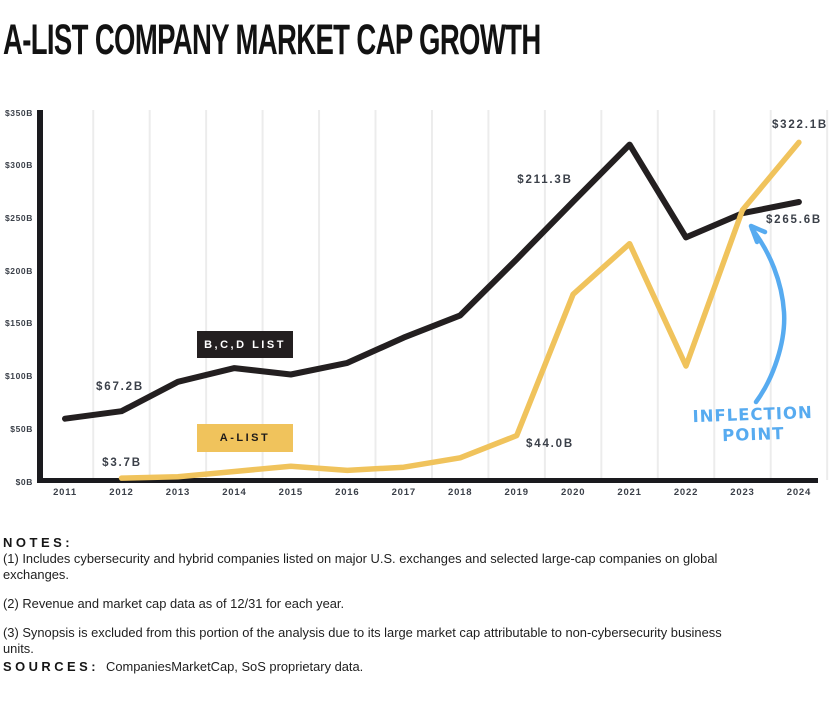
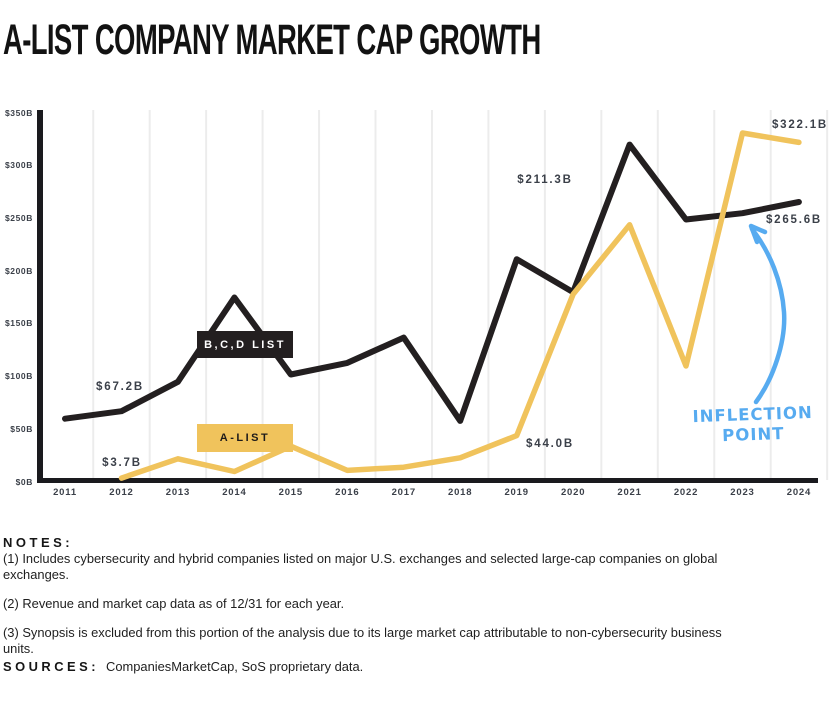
A-LIST/2013: $5B -> $22B
B,C,D LIST/2014: $108B -> $175B
A-LIST/2015: $15B -> $34B
B,C,D LIST/2018: $158B -> $58B
B,C,D LIST/2020: $266B -> $180B
A-LIST/2021: $226B -> $244B
B,C,D LIST/2022: $232B -> $249B
A-LIST/2023: $258B -> $331B
